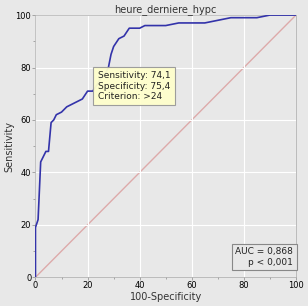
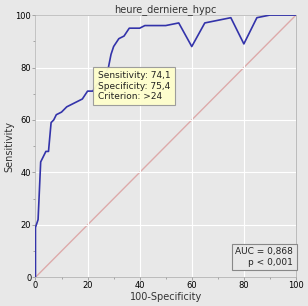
60: 97 -> 88
80: 99 -> 89
